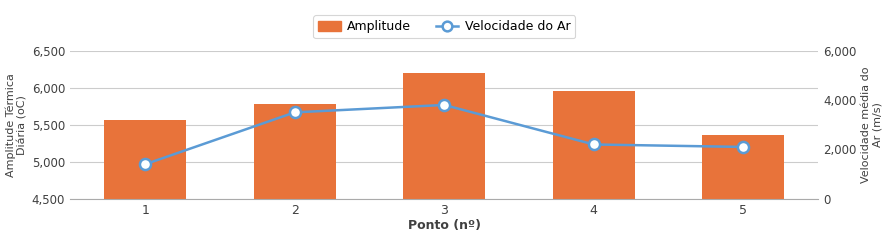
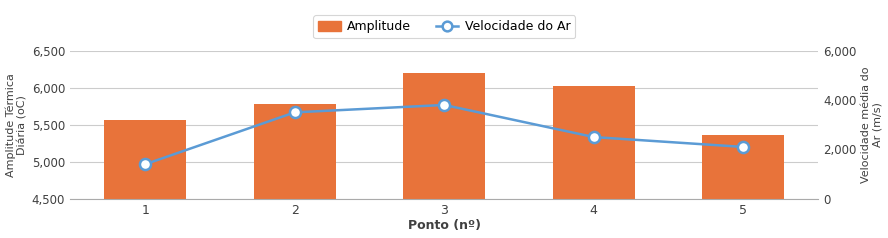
Amplitude/4: 5,950 -> 6,020
Velocidade do Ar/4: 2,200 -> 2,500
